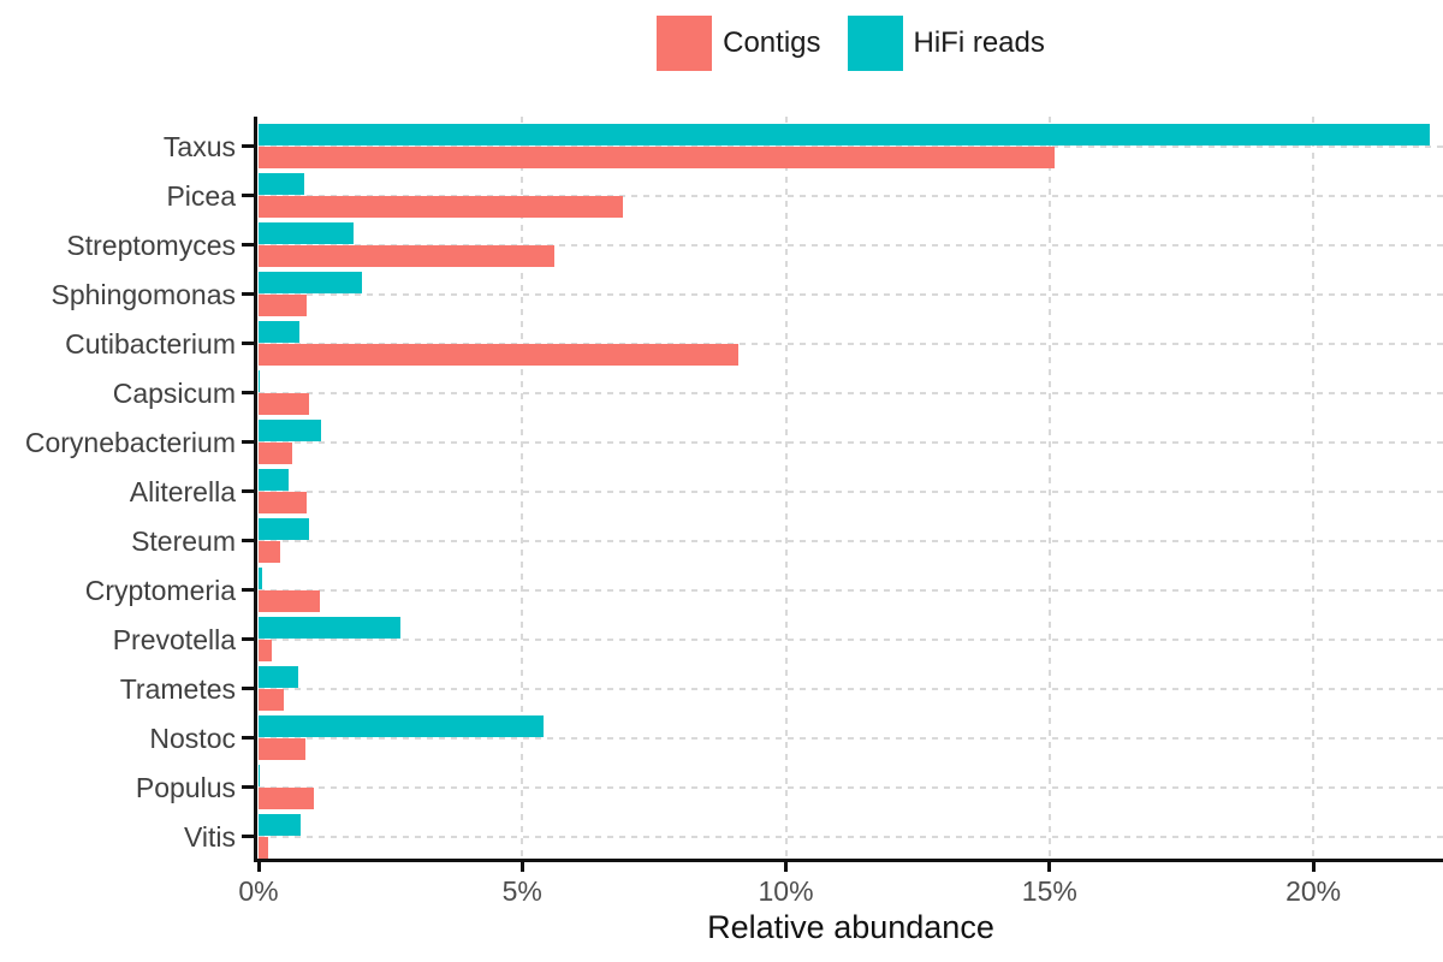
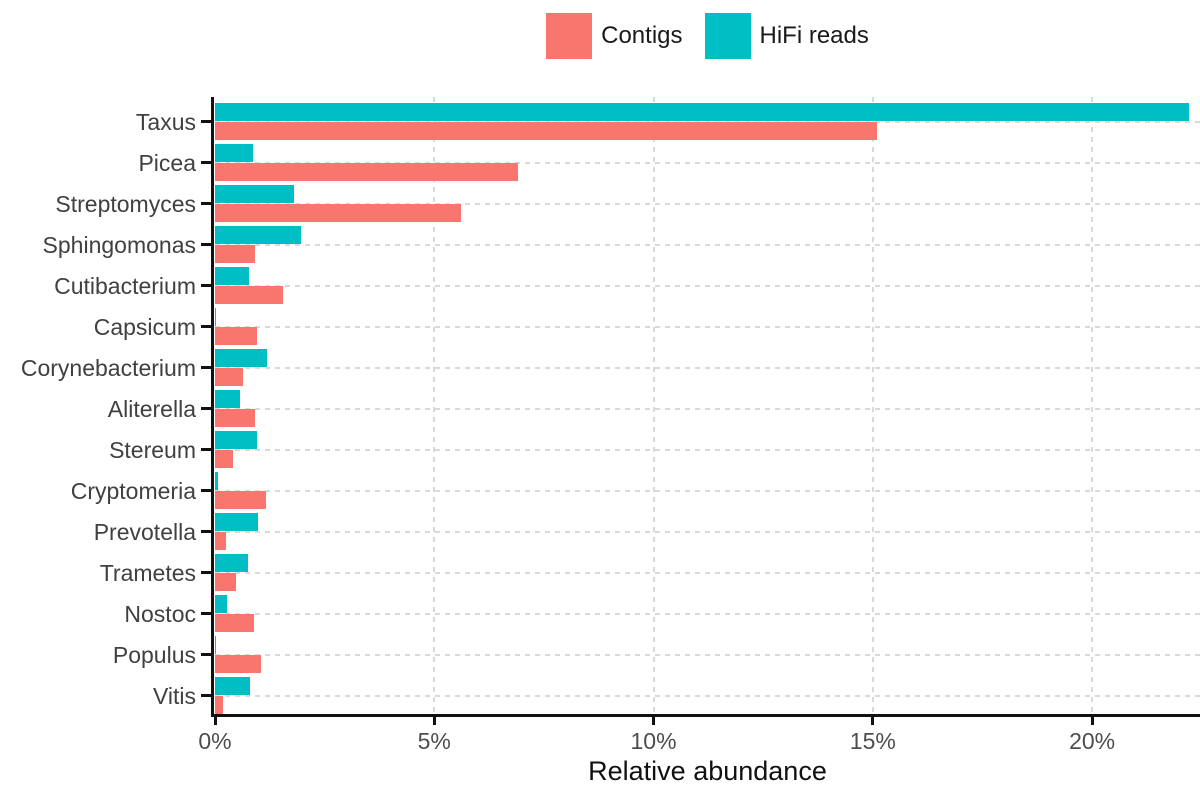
Contigs/Cutibacterium: 9.1% -> 1.6%
HiFi reads/Prevotella: 2.7% -> 1.0%
HiFi reads/Nostoc: 5.4% -> 0.3%
